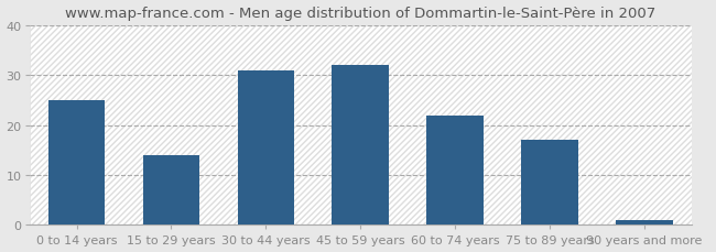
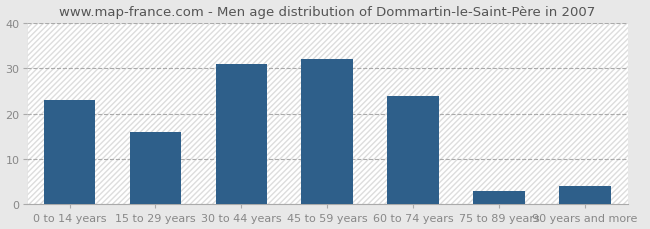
0 to 14 years: 25 -> 23
15 to 29 years: 14 -> 16
60 to 74 years: 22 -> 24
75 to 89 years: 17 -> 3
90 years and more: 1 -> 4
